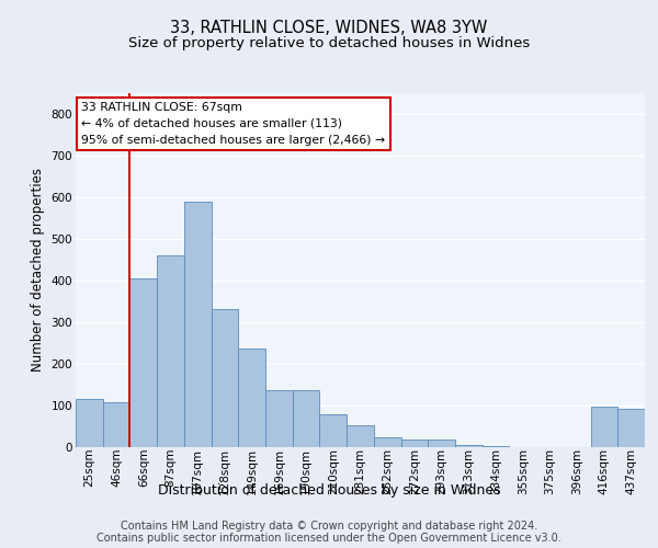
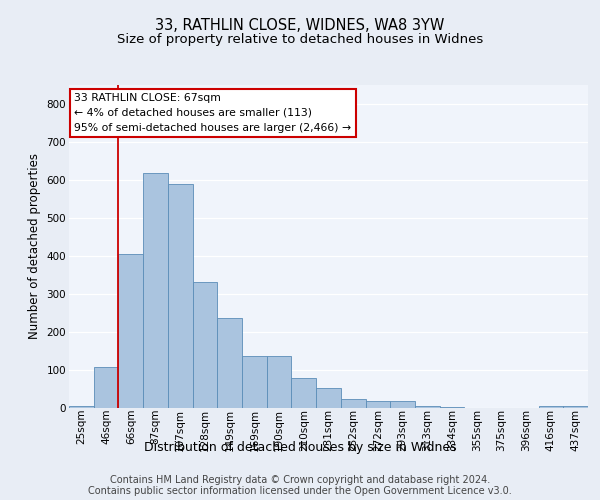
25sqm: 115 -> 5
87sqm: 460 -> 617
416sqm: 95 -> 5
437sqm: 90 -> 5
